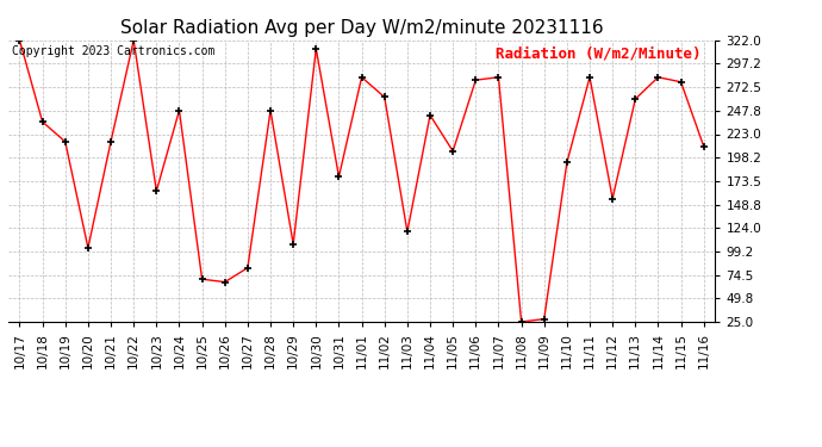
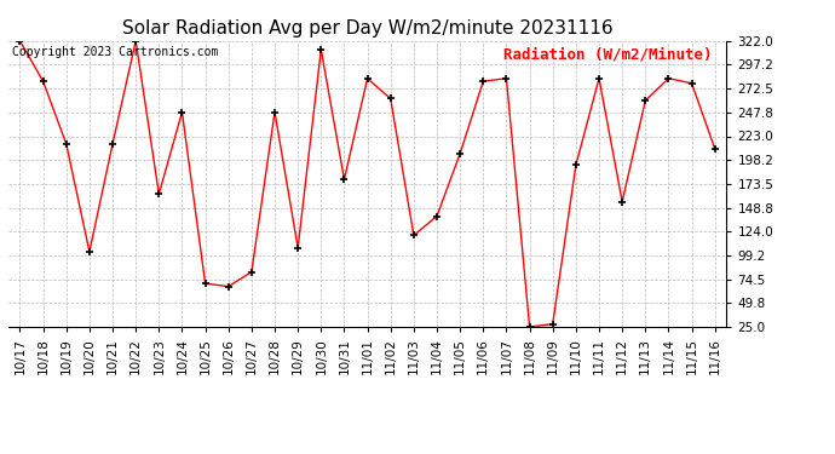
10/18: 236 -> 280
11/04: 243 -> 140
